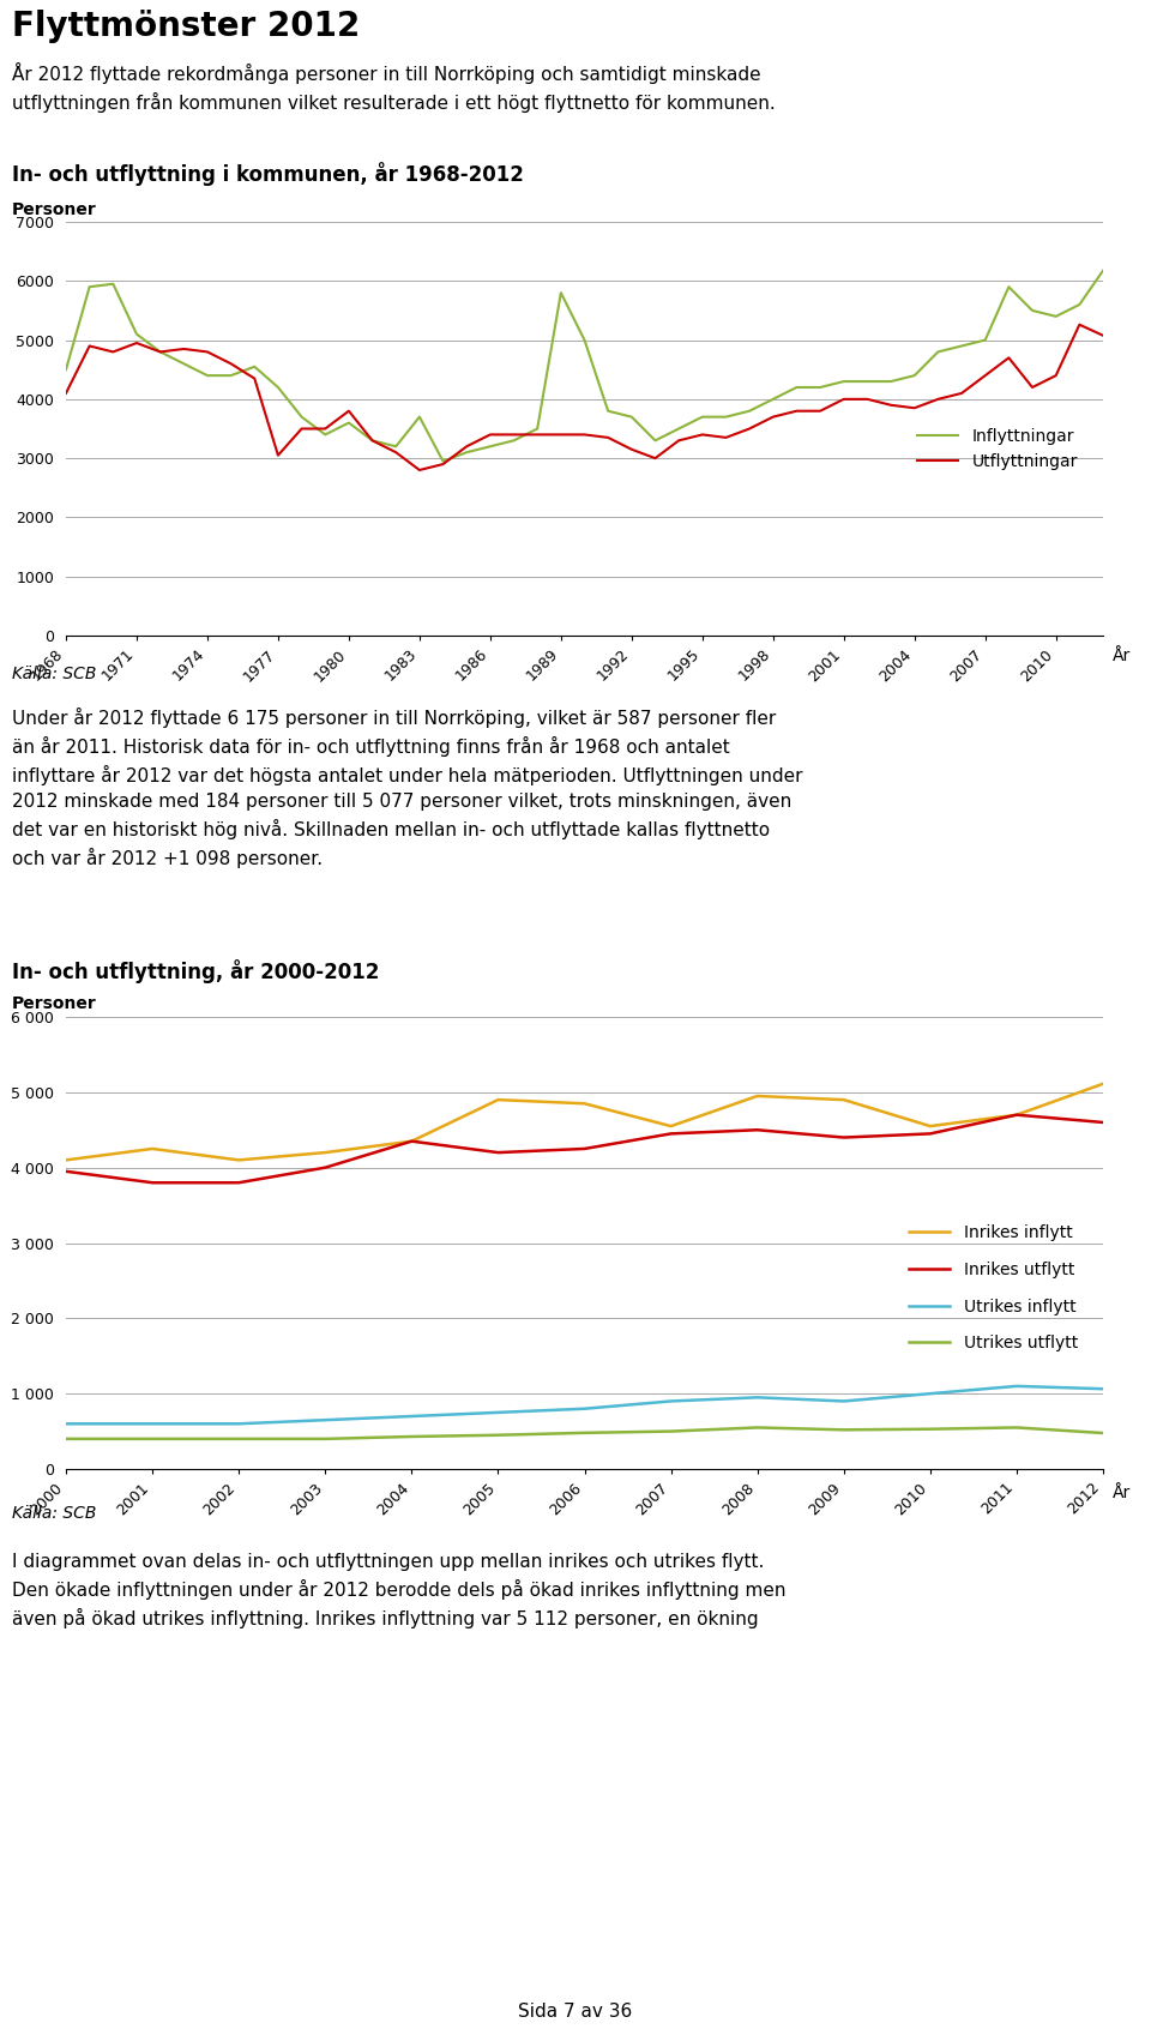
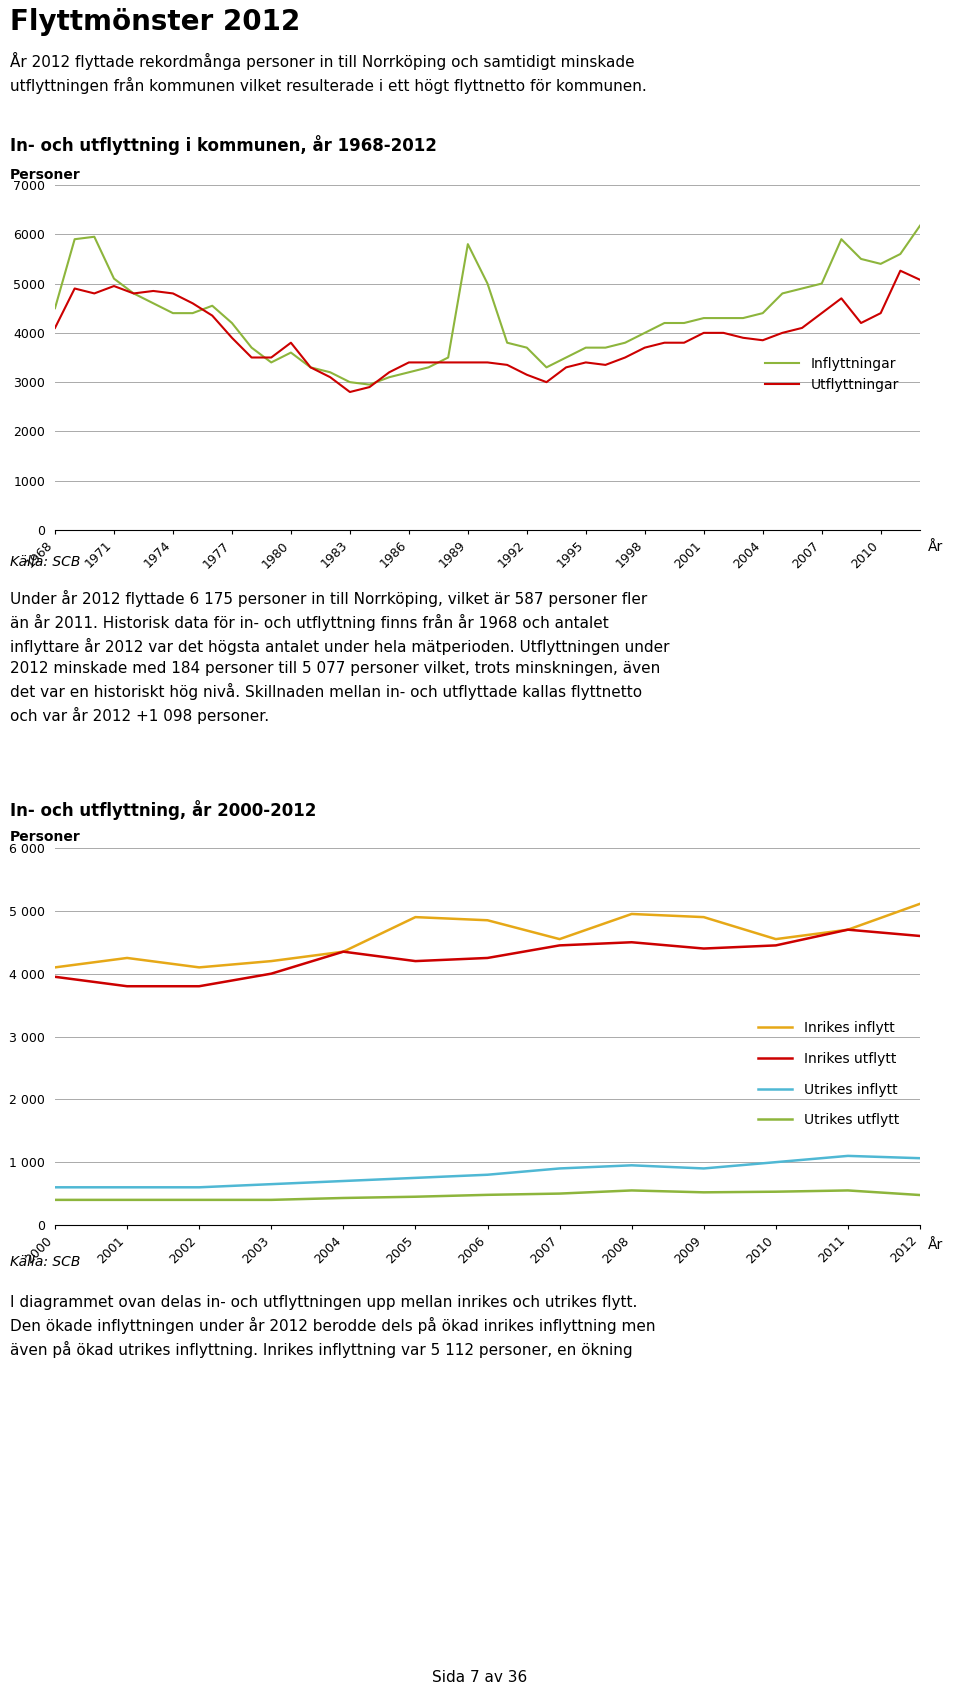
Utflyttningar/1977: 3050 -> 3900
Inflyttningar/1983: 3700 -> 3000
